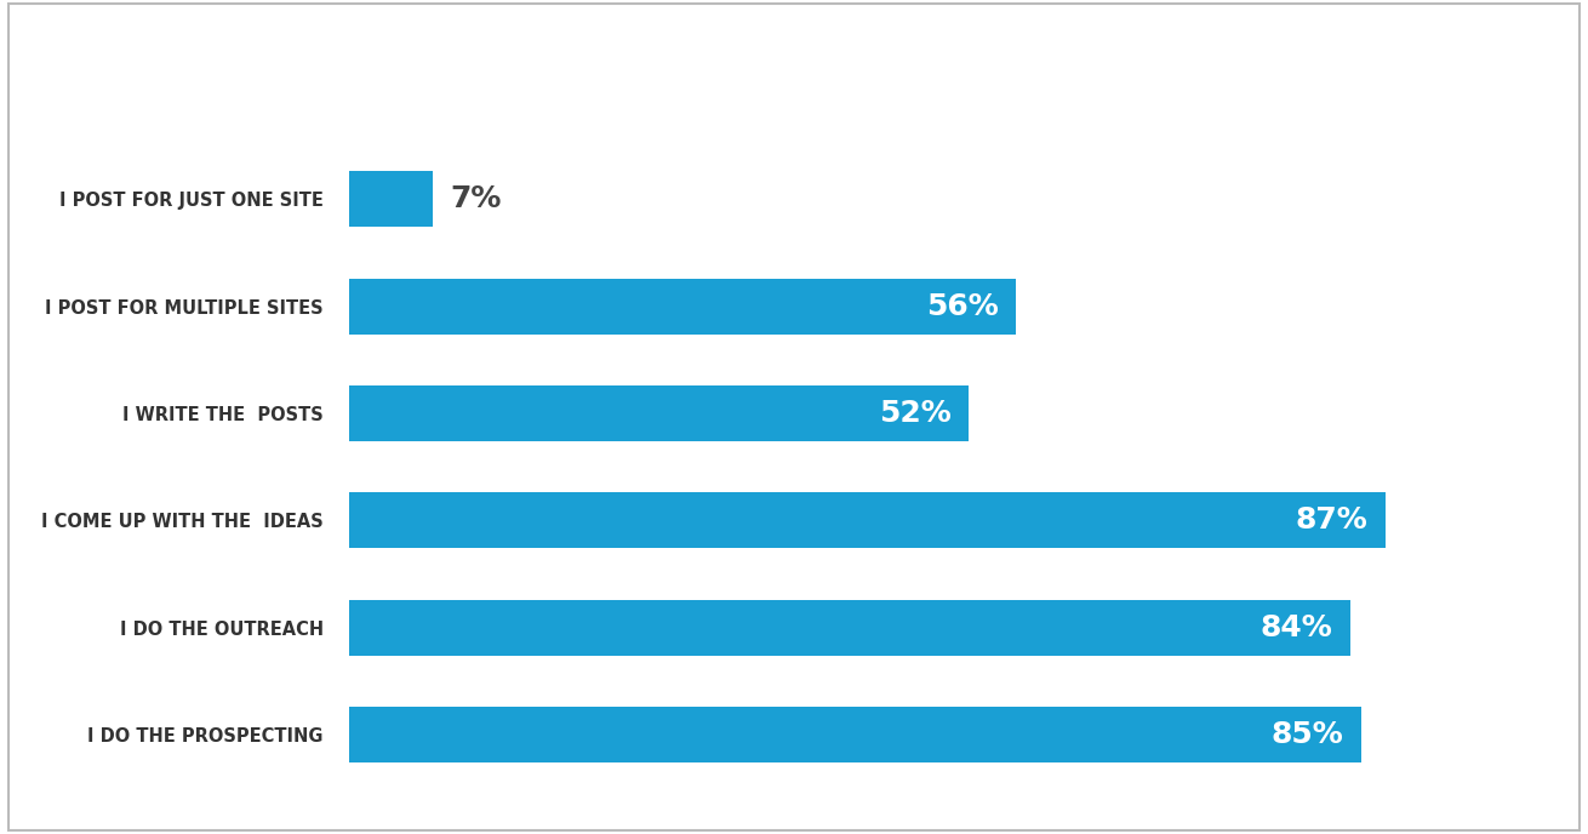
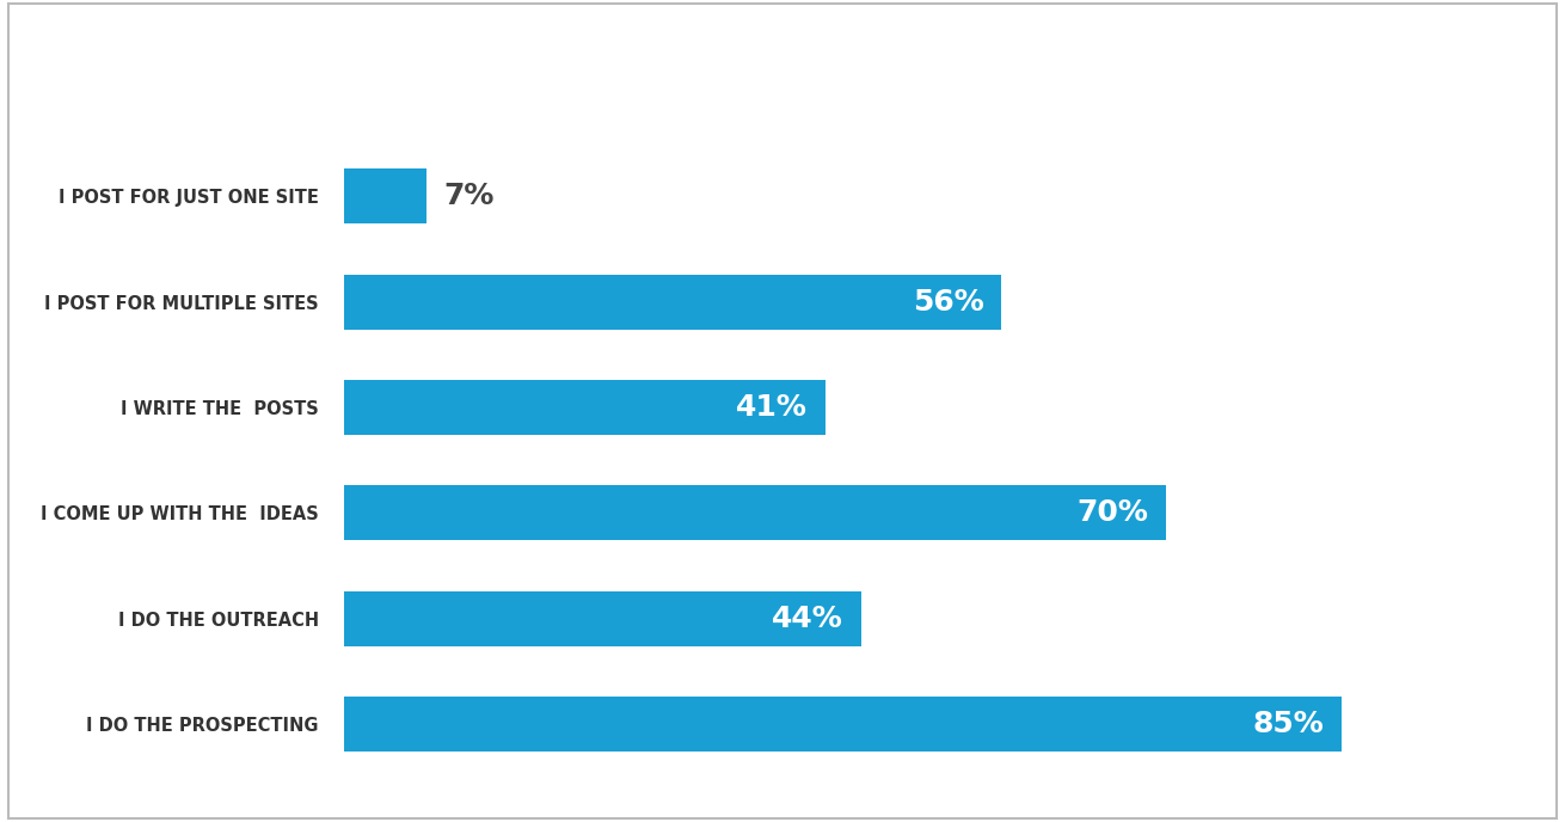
I WRITE THE POSTS: 52% -> 41%
I COME UP WITH THE IDEAS: 87% -> 70%
I DO THE OUTREACH: 84% -> 44%
